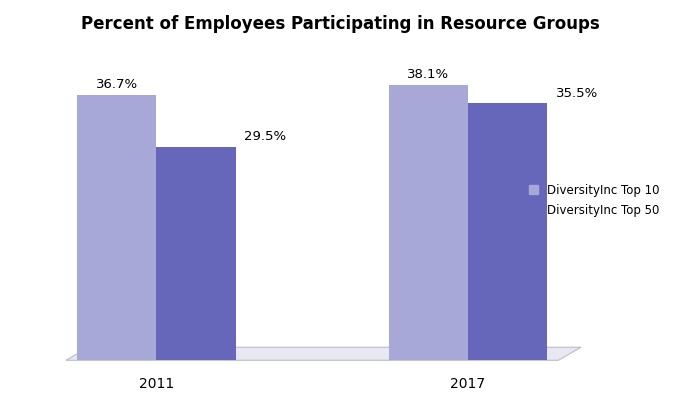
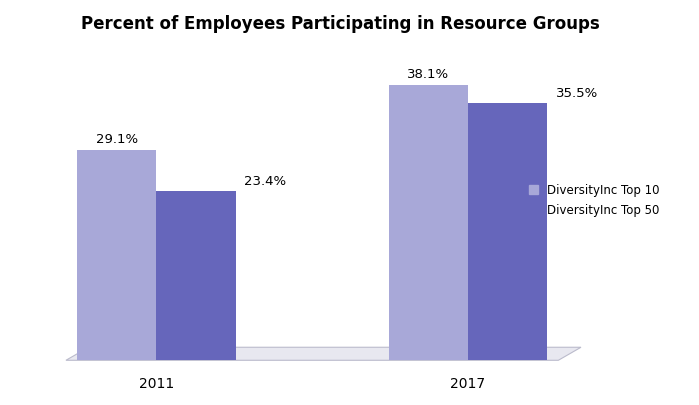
DiversityInc Top 10/2011: 36.7% -> 29.1%
DiversityInc Top 50/2011: 29.5% -> 23.4%
